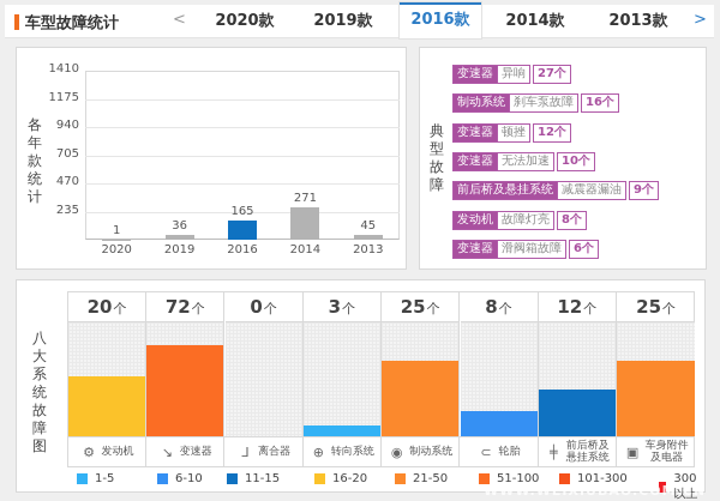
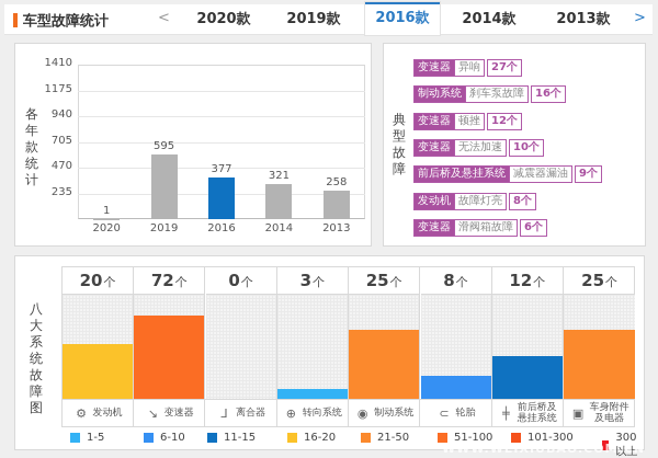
各年款统计/2019: 36 -> 595
各年款统计/2016: 165 -> 377
各年款统计/2014: 271 -> 321
各年款统计/2013: 45 -> 258
